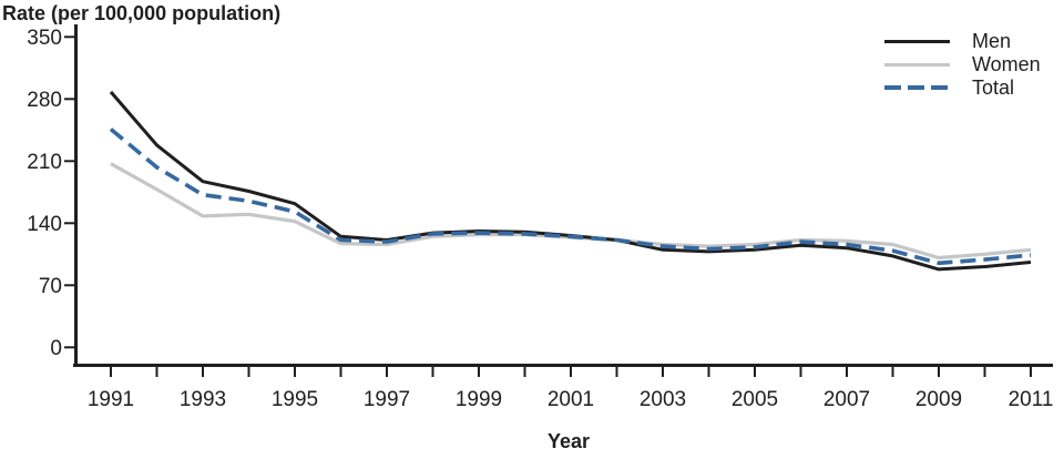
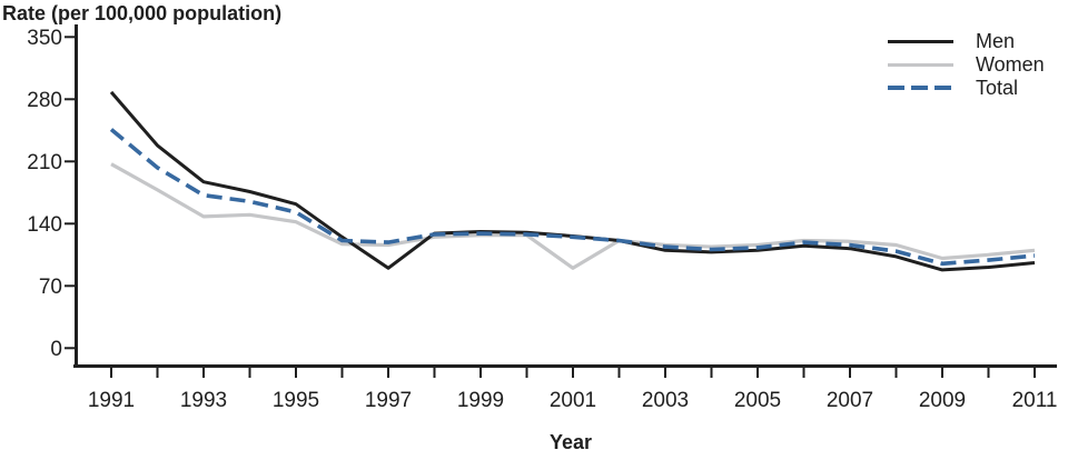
Men/1997: 120 -> 90
Women/2001: 120 -> 90
